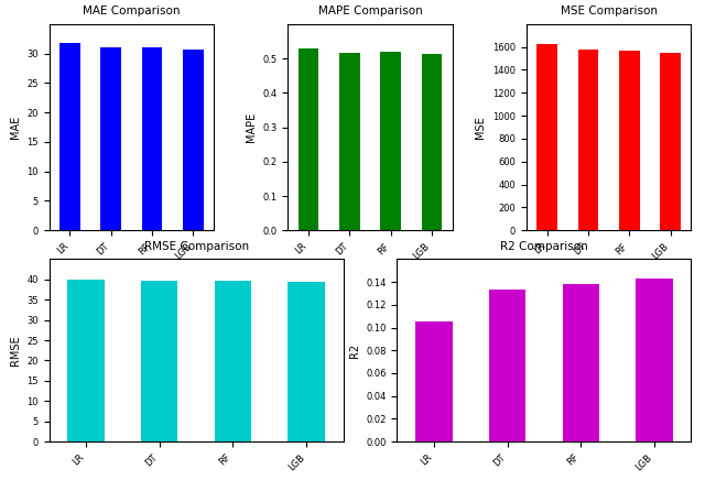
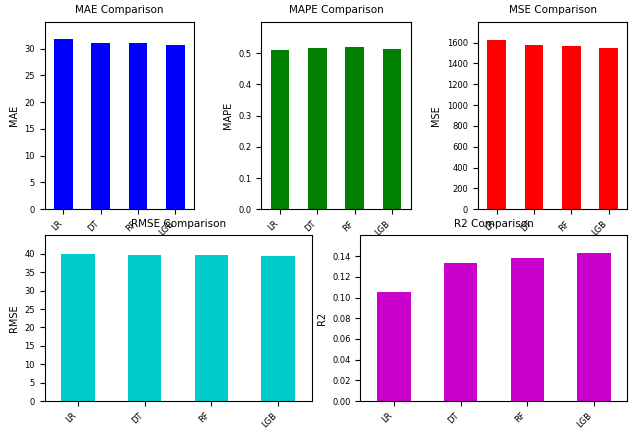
MAPE Comparison/LR: 0.530 -> 0.510
